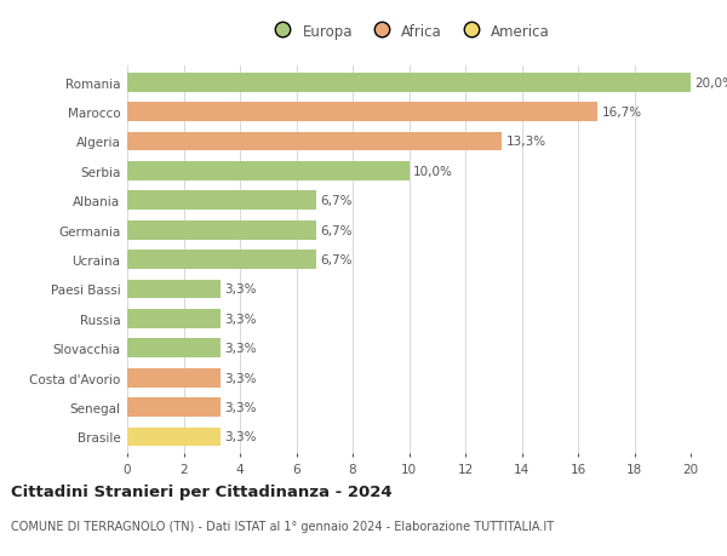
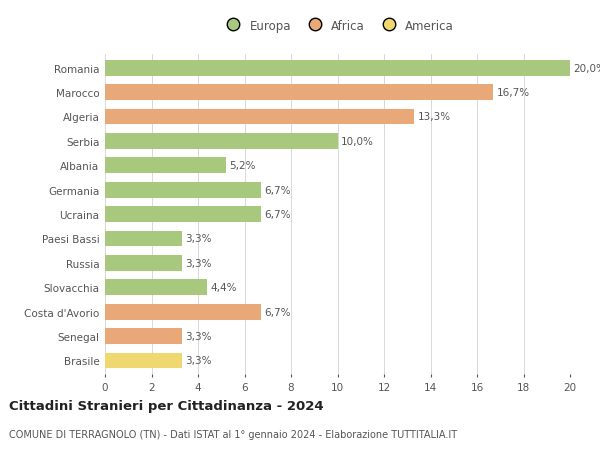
Albania: 6,7% -> 5,2%
Slovacchia: 3,3% -> 4,4%
Costa d'Avorio: 3,3% -> 6,7%
